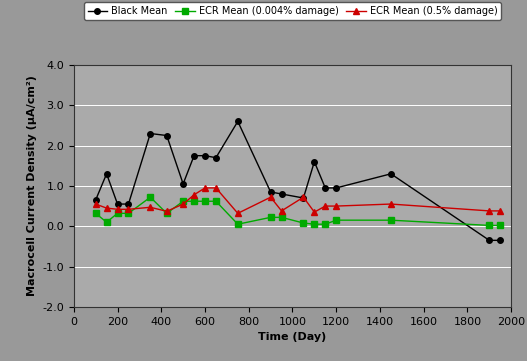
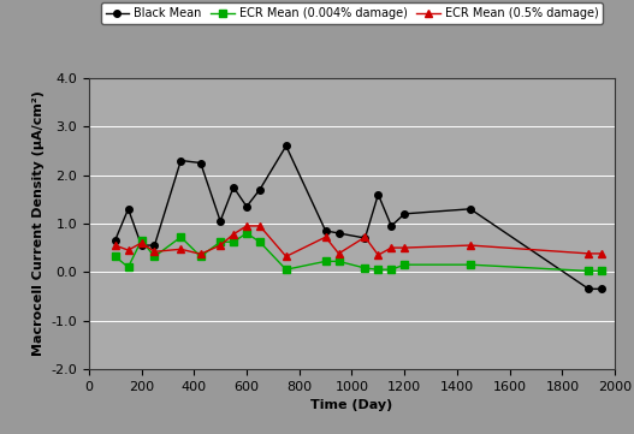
ECR Mean (0.004% damage)/200: 0.32 -> 0.65
ECR Mean (0.5% damage)/200: 0.42 -> 0.60
Black Mean/600: 1.75 -> 1.35
ECR Mean (0.004% damage)/600: 0.62 -> 0.80
Black Mean/1200: 0.95 -> 1.20
